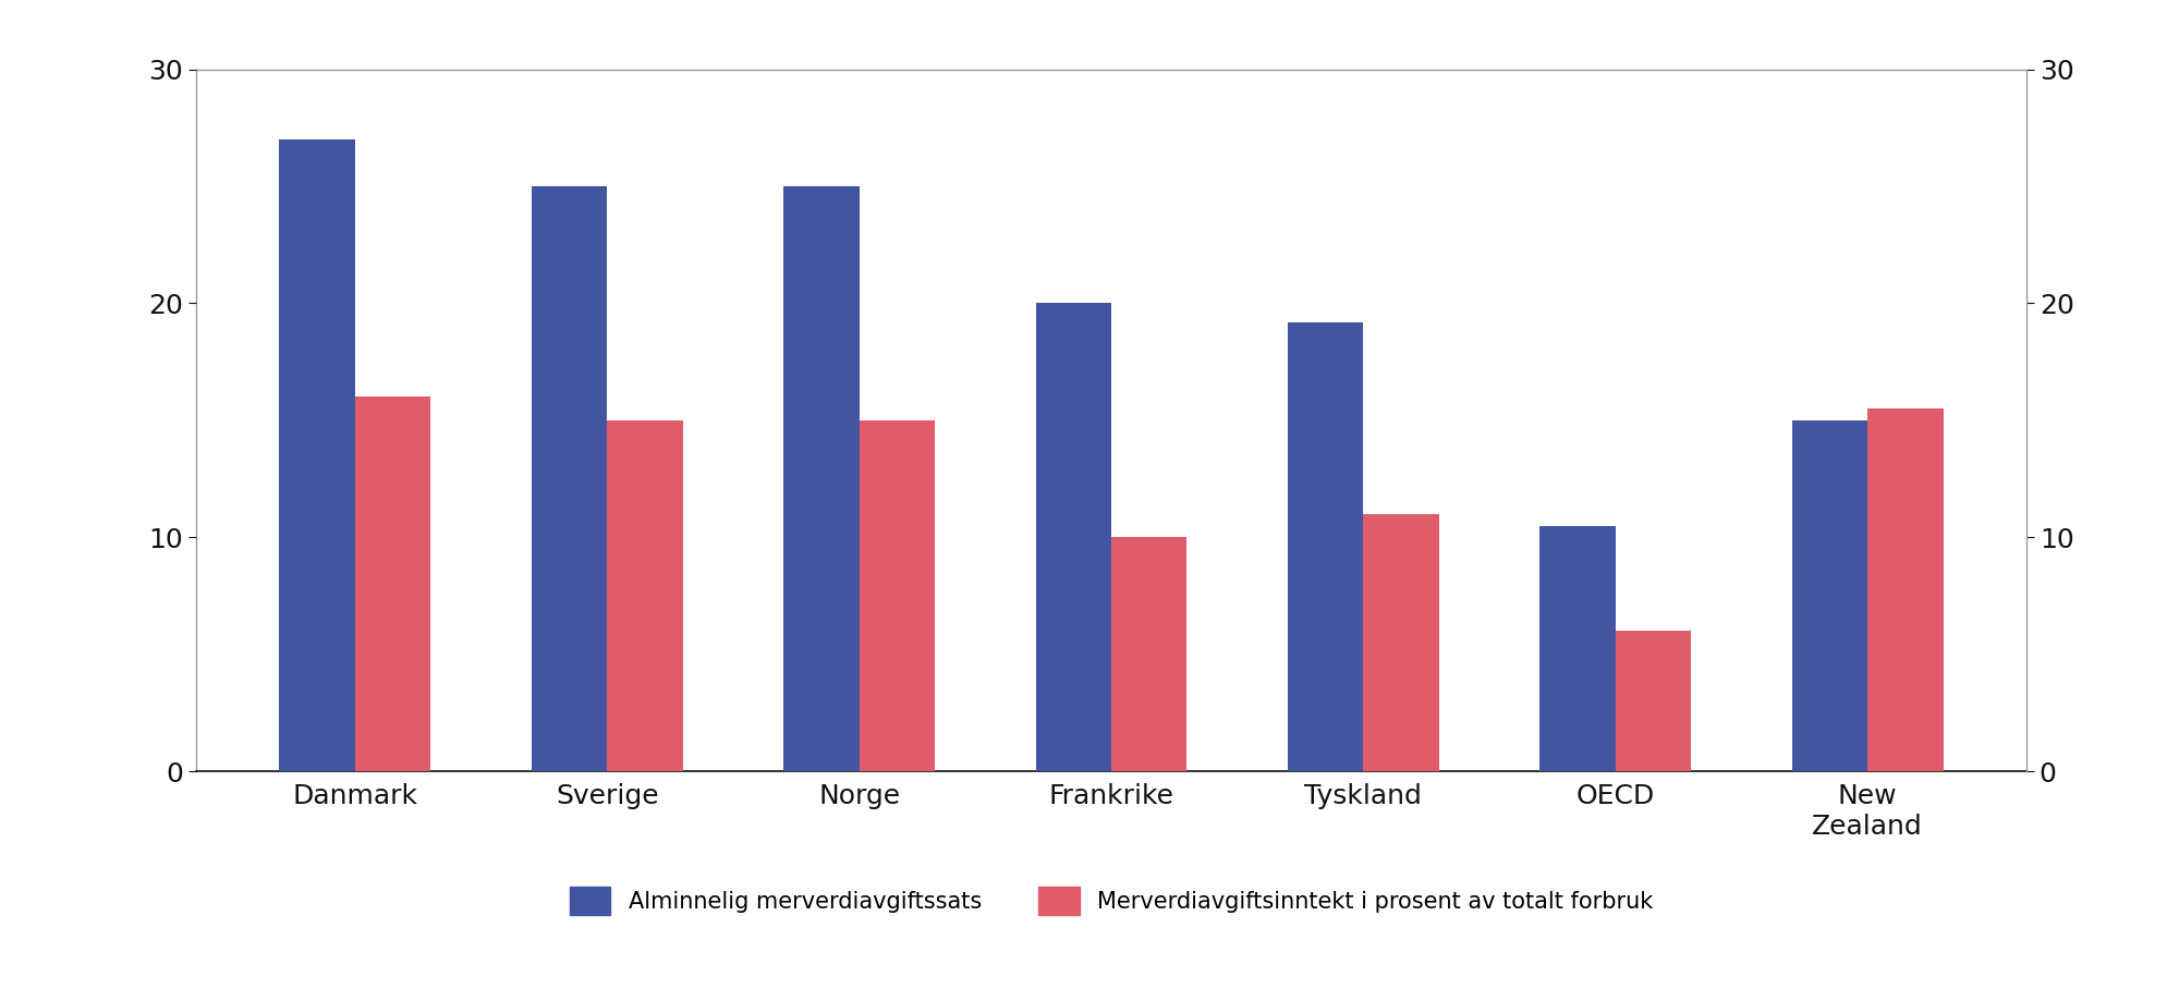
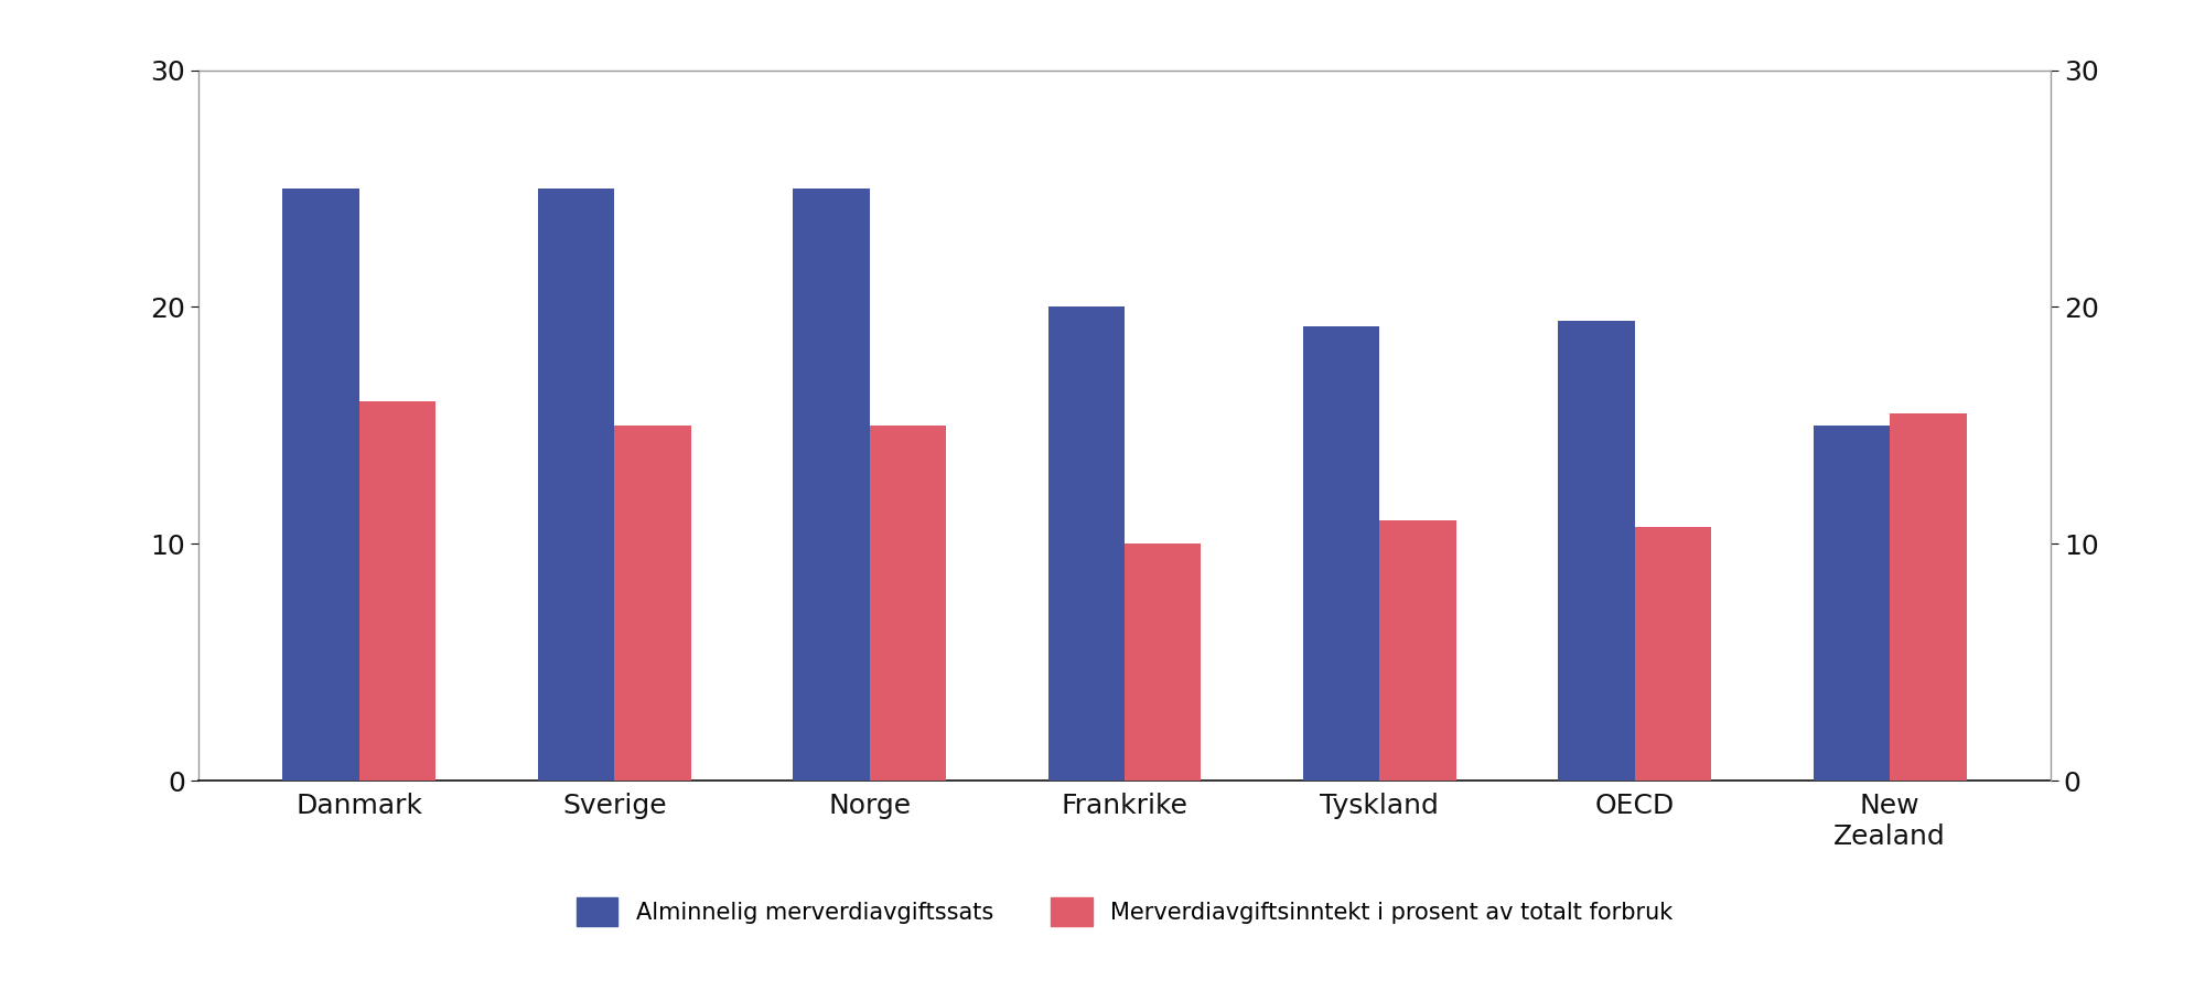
Alminnelig merverdiavgiftssats/Danmark: 27.0 -> 25.0
Alminnelig merverdiavgiftssats/OECD: 10.5 -> 19.4
Merverdiavgiftsinntekt i prosent av totalt forbruk/OECD: 6.0 -> 10.7
